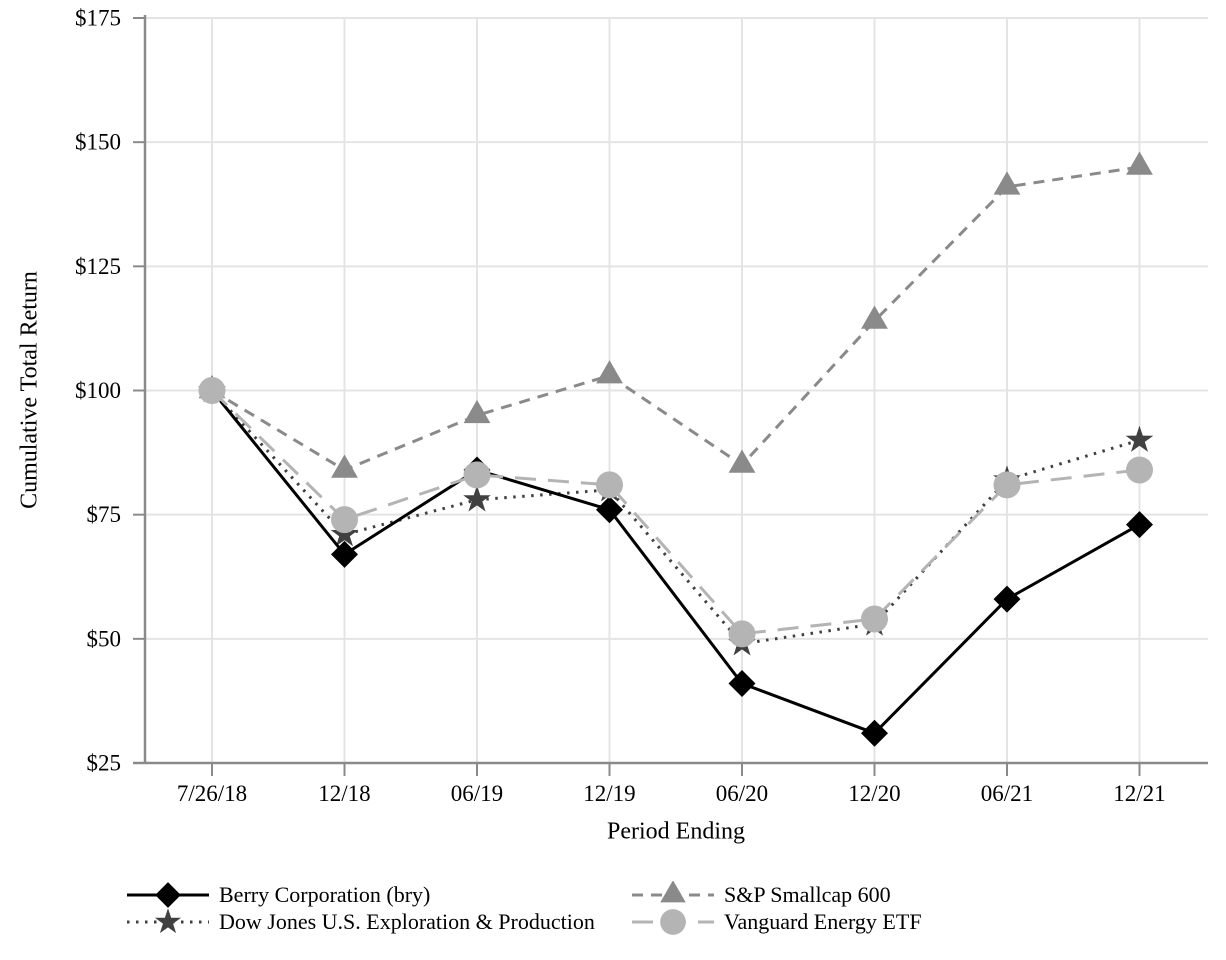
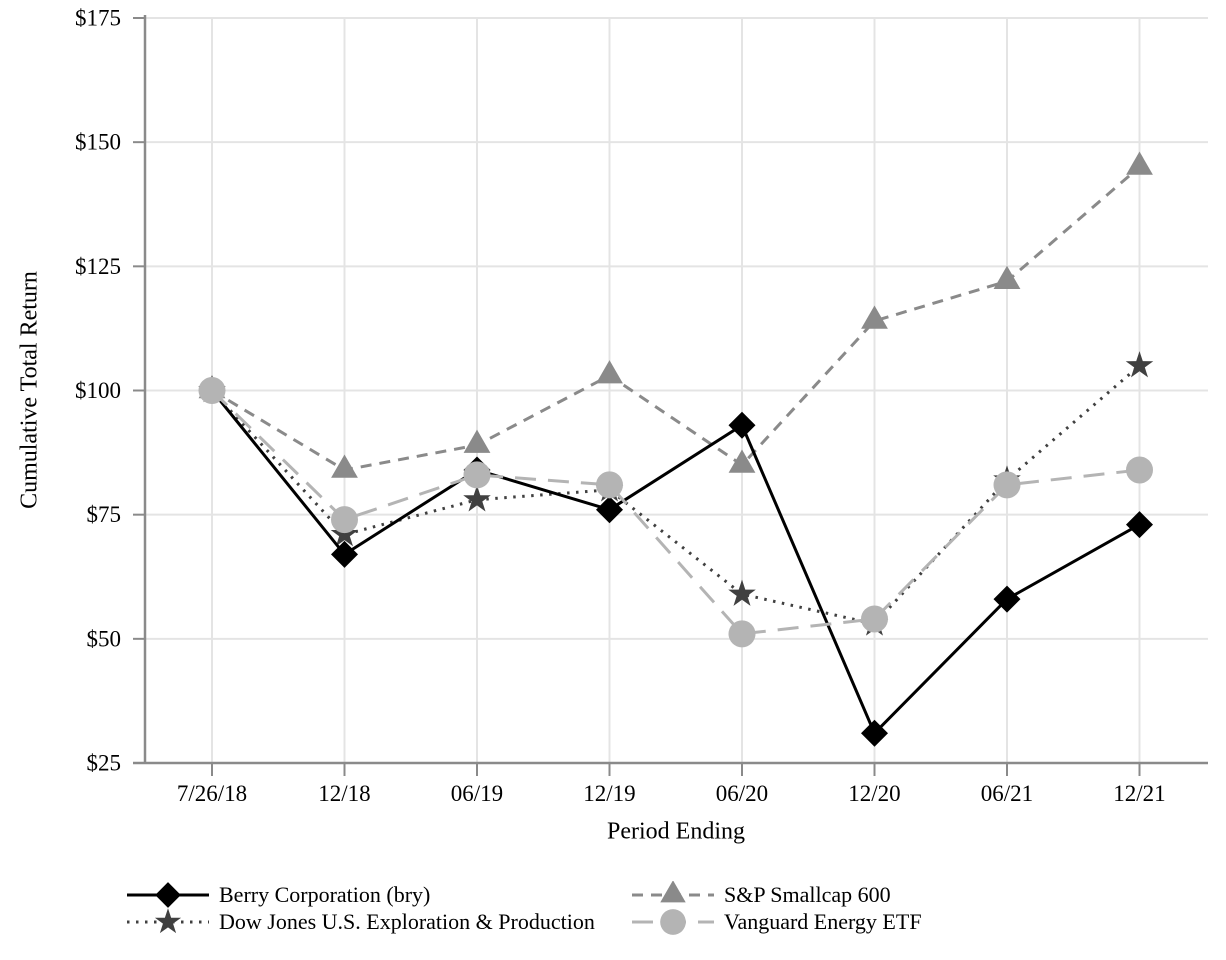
S&P Smallcap 600/06/19: $95 -> $89
Berry Corporation (bry)/06/20: $41 -> $93
Dow Jones U.S. Exploration & Production/06/20: $49 -> $59
S&P Smallcap 600/06/21: $141 -> $122
Dow Jones U.S. Exploration & Production/12/21: $90 -> $105
